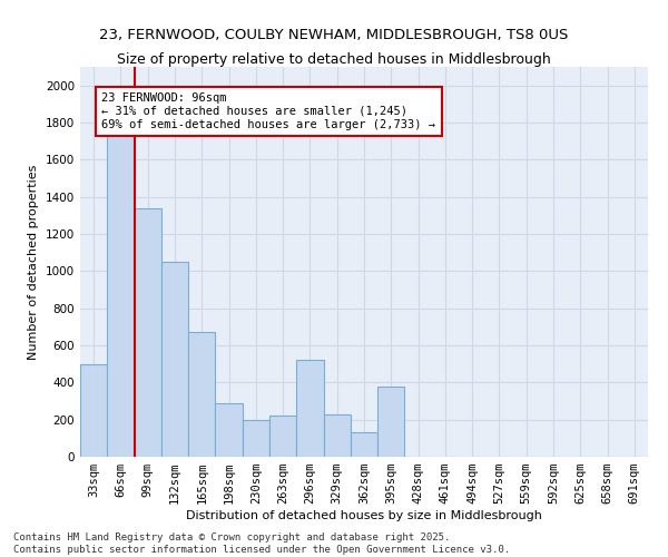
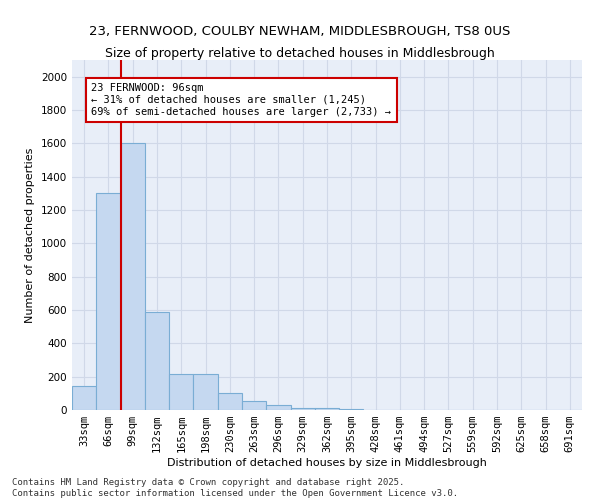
33sqm: 500 -> 140
66sqm: 1730 -> 1300
99sqm: 1340 -> 1600
132sqm: 1050 -> 590
165sqm: 670 -> 220
198sqm: 290 -> 220
230sqm: 200 -> 100
263sqm: 220 -> 60
296sqm: 520 -> 30
329sqm: 230 -> 20
362sqm: 130 -> 10
395sqm: 380 -> 0
